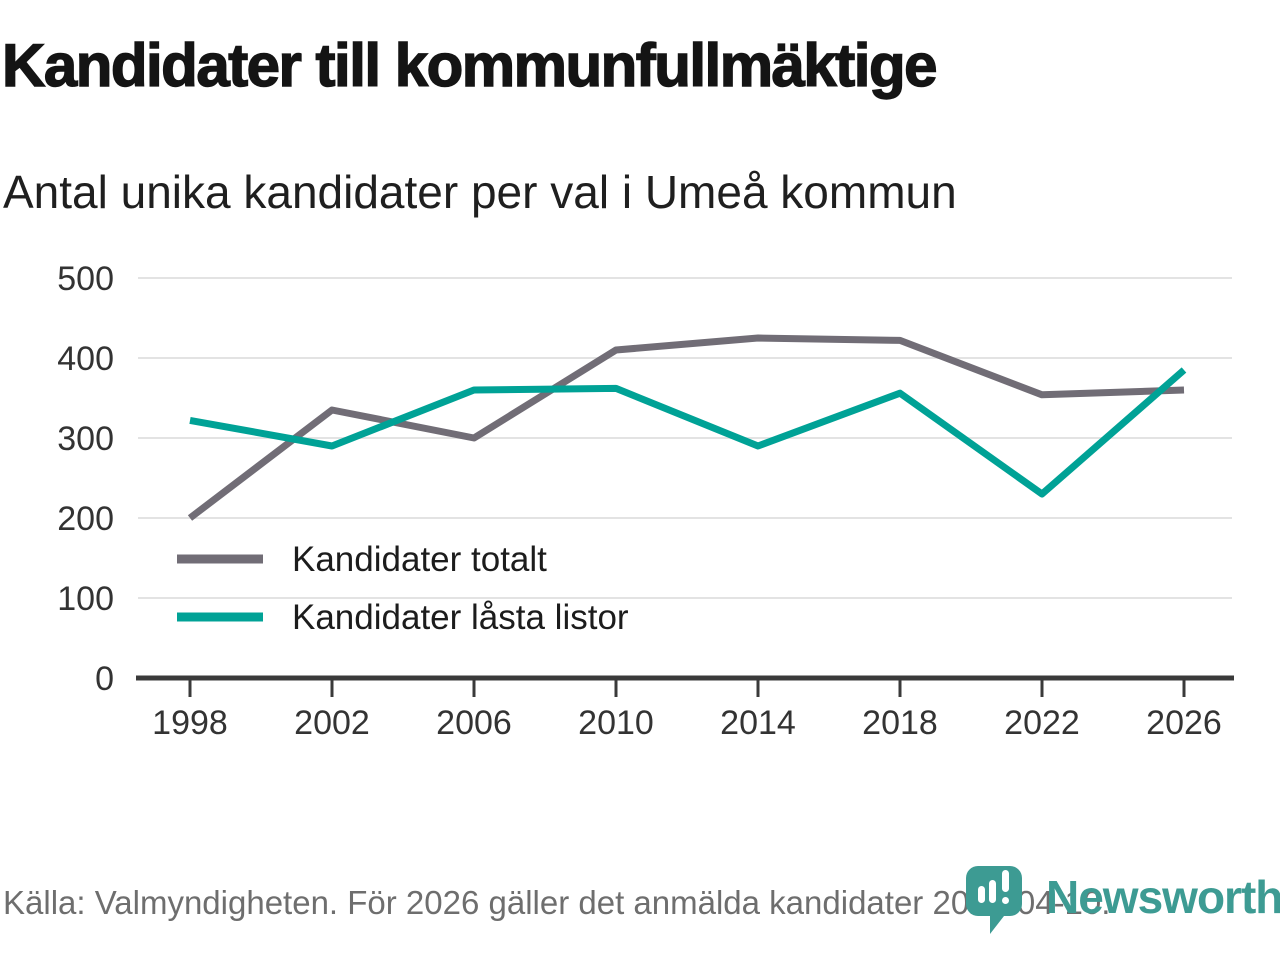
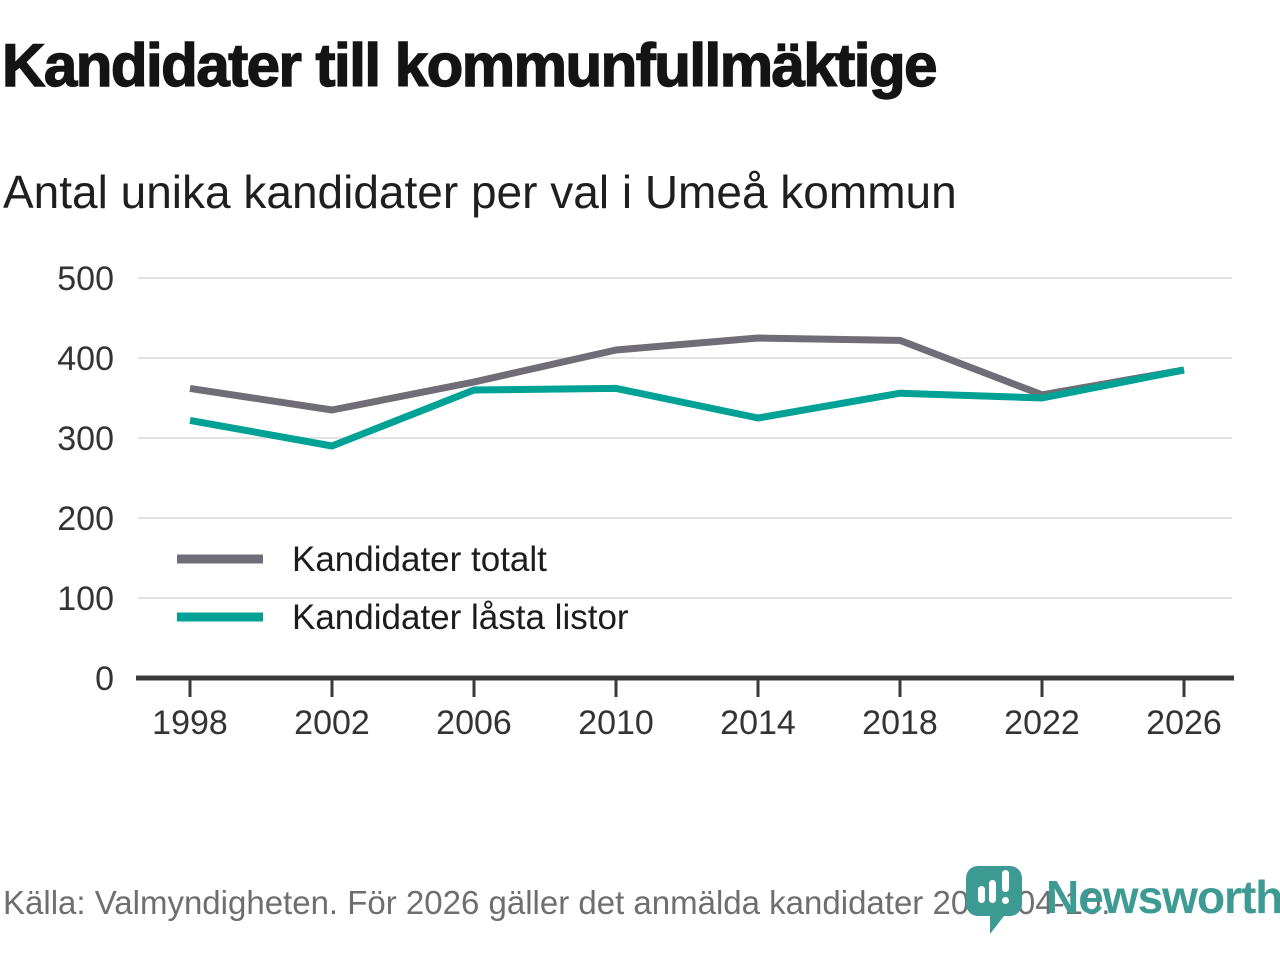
Kandidater totalt/1998: 200 -> 360
Kandidater totalt/2006: 300 -> 370
Kandidater låsta listor/2014: 290 -> 320
Kandidater låsta listor/2022: 230 -> 350
Kandidater totalt/2026: 360 -> 380
